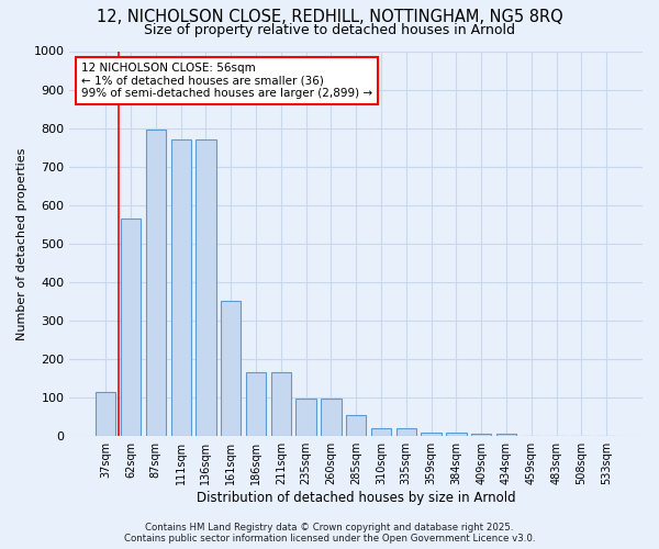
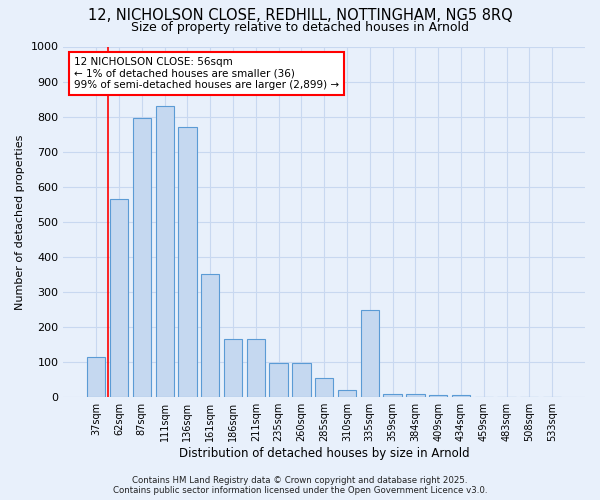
111sqm: 770 -> 830
335sqm: 20 -> 250
